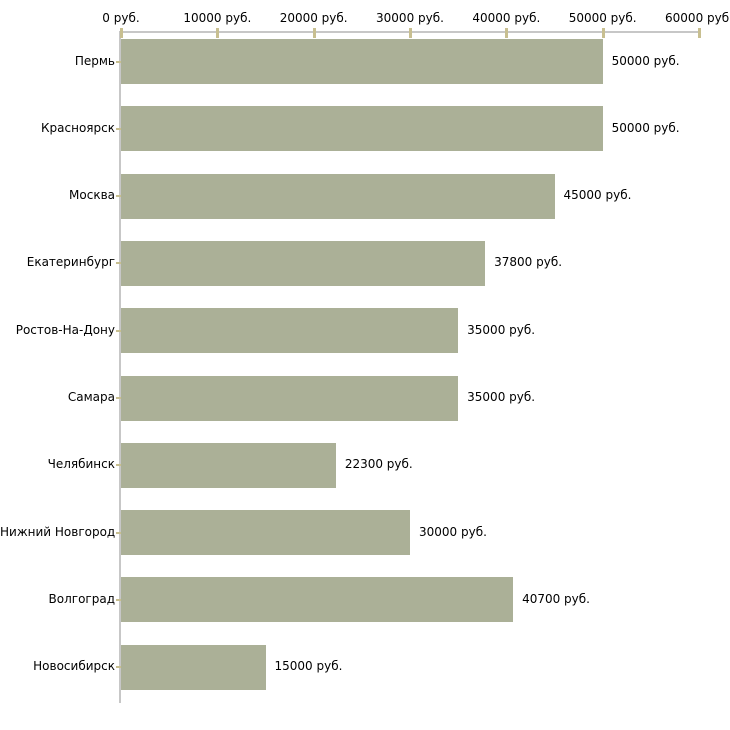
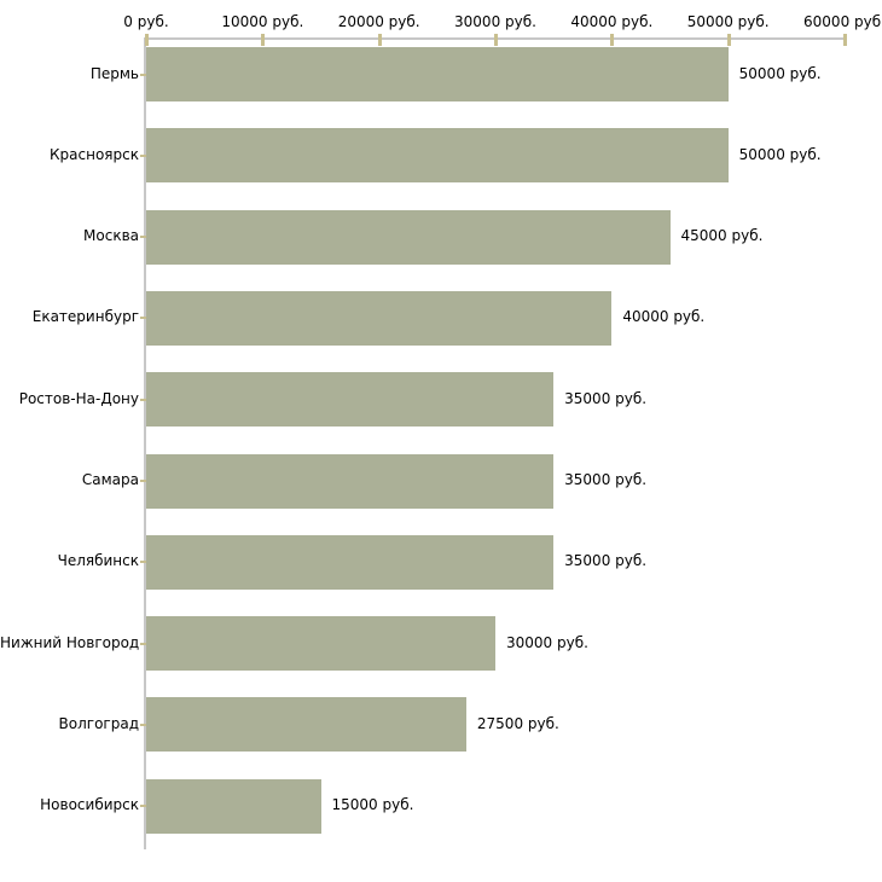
Екатеринбург: 37800 -> 40000
Челябинск: 22300 -> 35000
Волгоград: 40700 -> 27500
